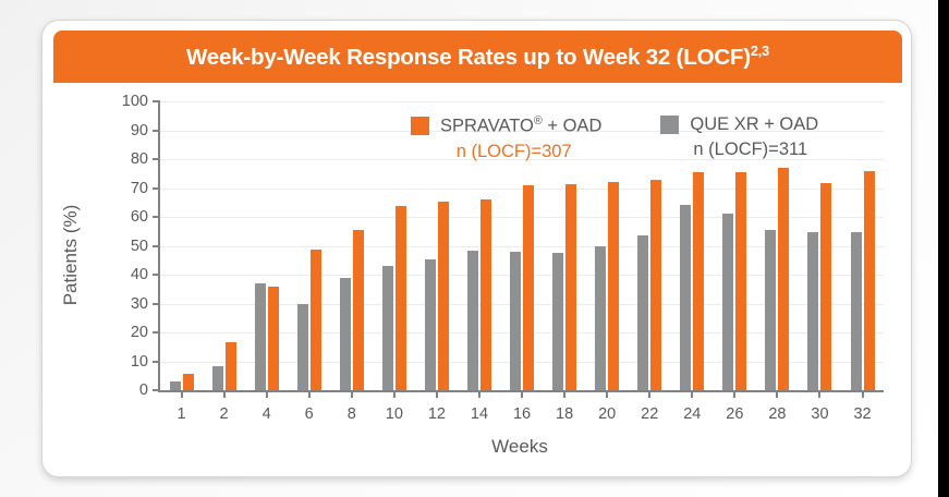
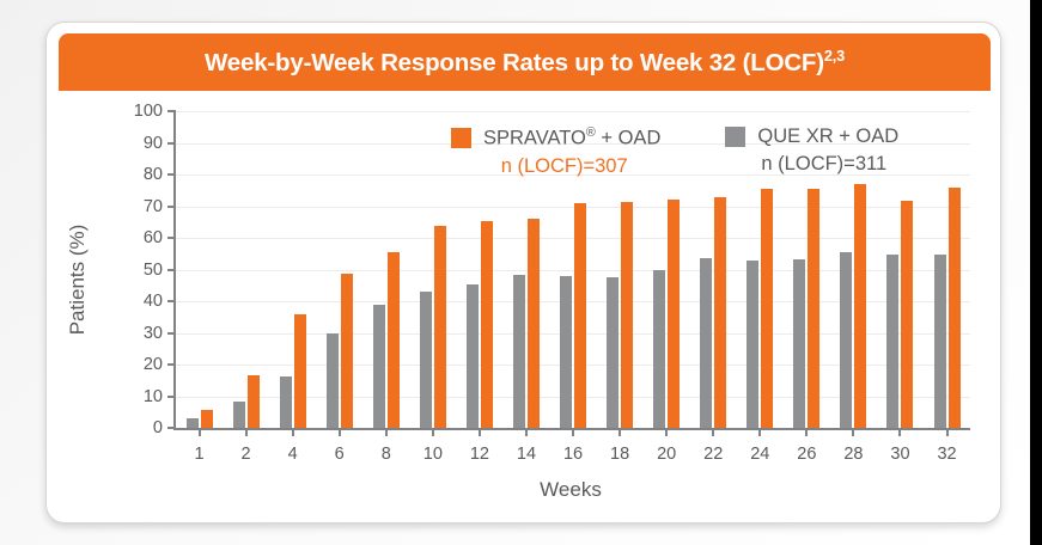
QUE XR + OAD/4: 37 -> 16
QUE XR + OAD/24: 64 -> 53
QUE XR + OAD/26: 61 -> 53
